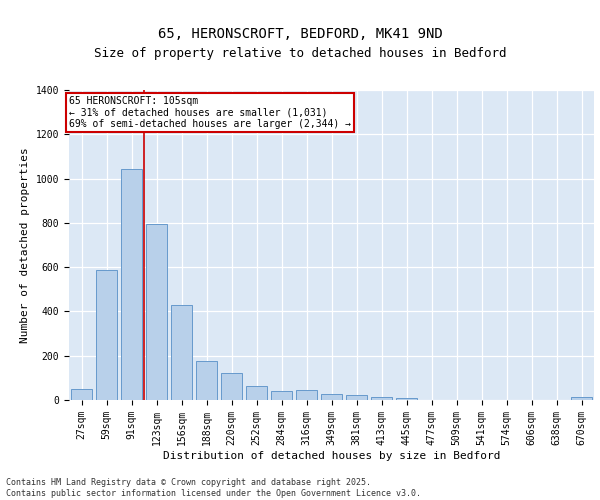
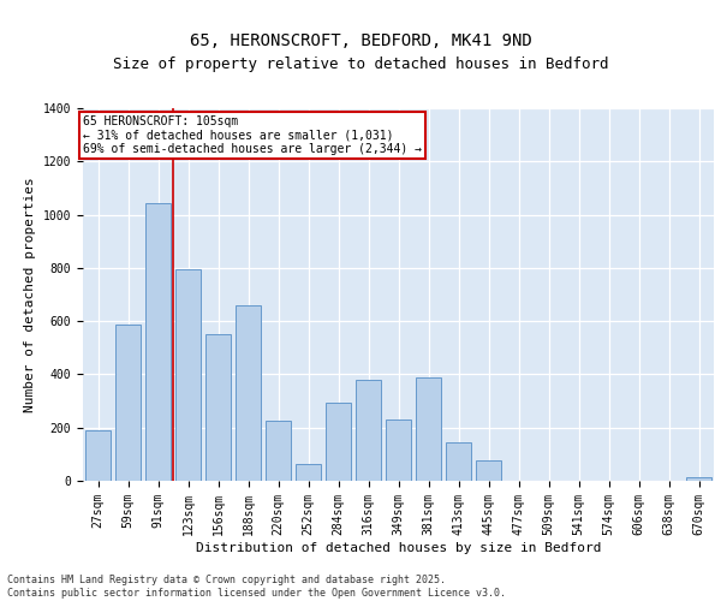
27sqm: 48 -> 190
156sqm: 430 -> 550
188sqm: 178 -> 660
220sqm: 120 -> 225
284sqm: 42 -> 295
316sqm: 47 -> 380
349sqm: 25 -> 230
381sqm: 23 -> 390
413sqm: 15 -> 145
445sqm: 11 -> 75
